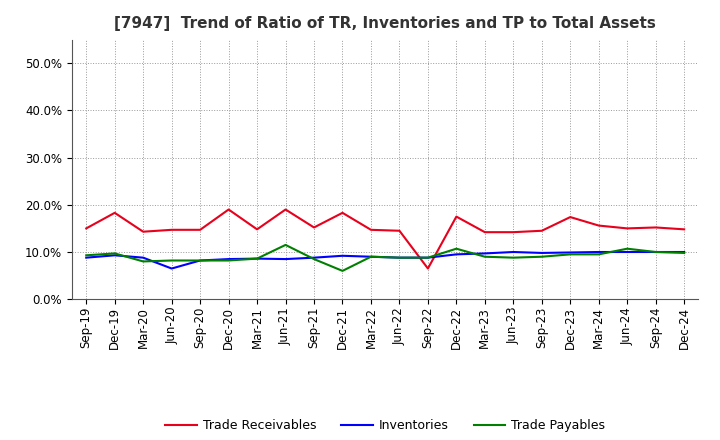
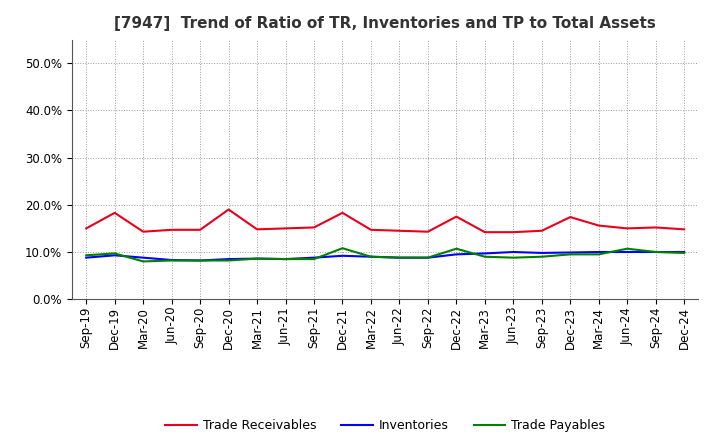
Inventories/Jun-20: 6.5% -> 8.3%
Trade Receivables/Jun-21: 19.0% -> 15.0%
Trade Payables/Jun-21: 11.5% -> 8.5%
Trade Payables/Dec-21: 6.0% -> 10.8%
Trade Receivables/Sep-22: 6.5% -> 14.3%
